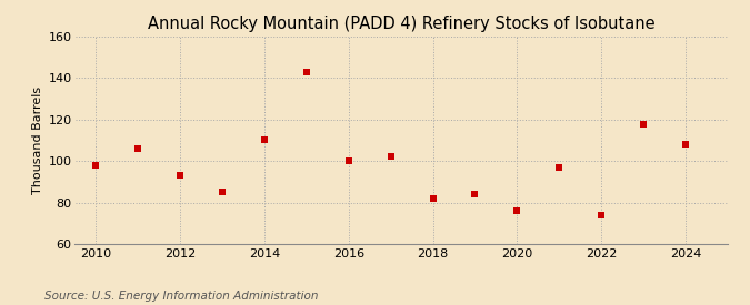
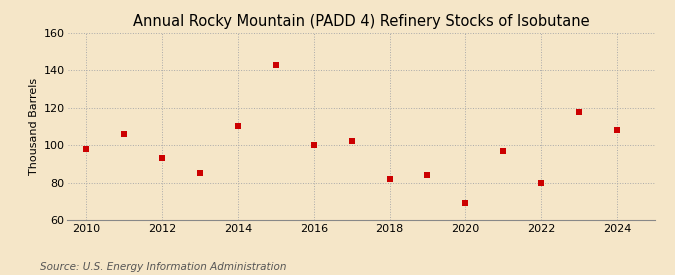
2020: 76 -> 69
2022: 74 -> 80
